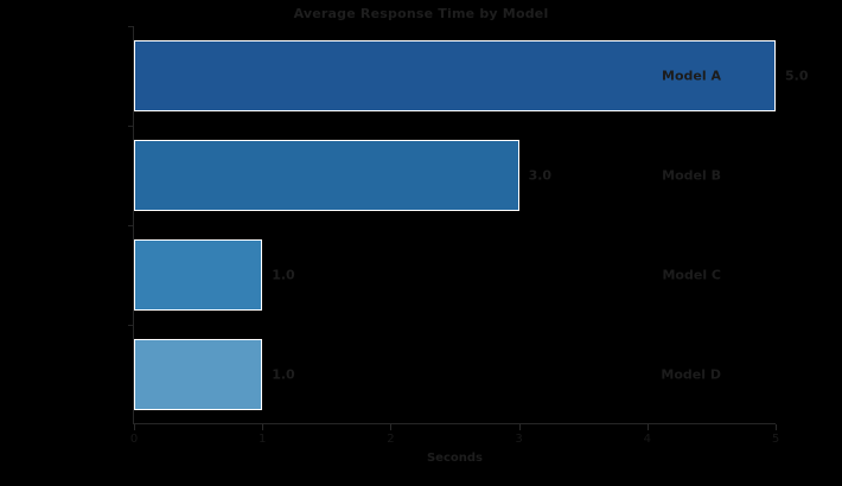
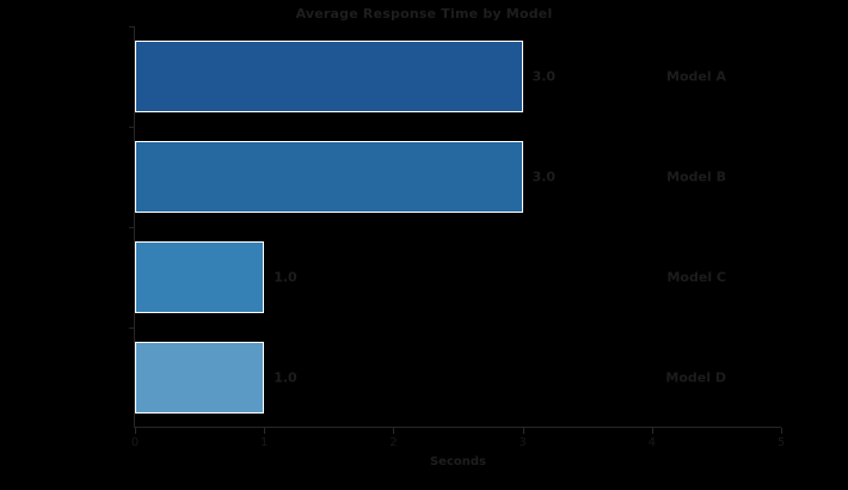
Model A: 5.0 -> 3.0
